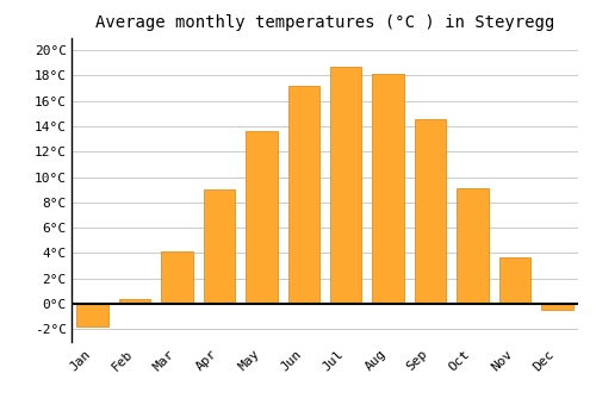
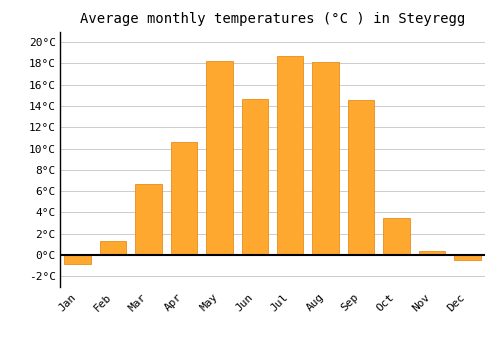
Jan: -1.8°C -> -0.8°C
Feb: 0.4°C -> 1.3°C
Mar: 4.1°C -> 6.7°C
Apr: 9.0°C -> 10.6°C
May: 13.6°C -> 18.2°C
Jun: 17.2°C -> 14.7°C
Oct: 9.1°C -> 3.5°C
Nov: 3.7°C -> 0.4°C
